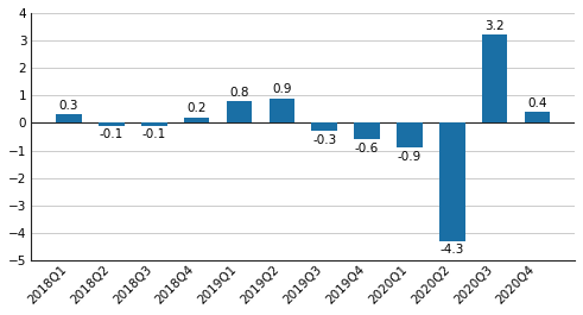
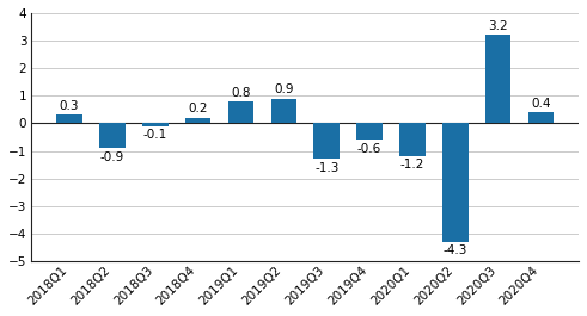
2018Q2: -0.1 -> -0.9
2019Q3: -0.3 -> -1.3
2020Q1: -0.9 -> -1.2
